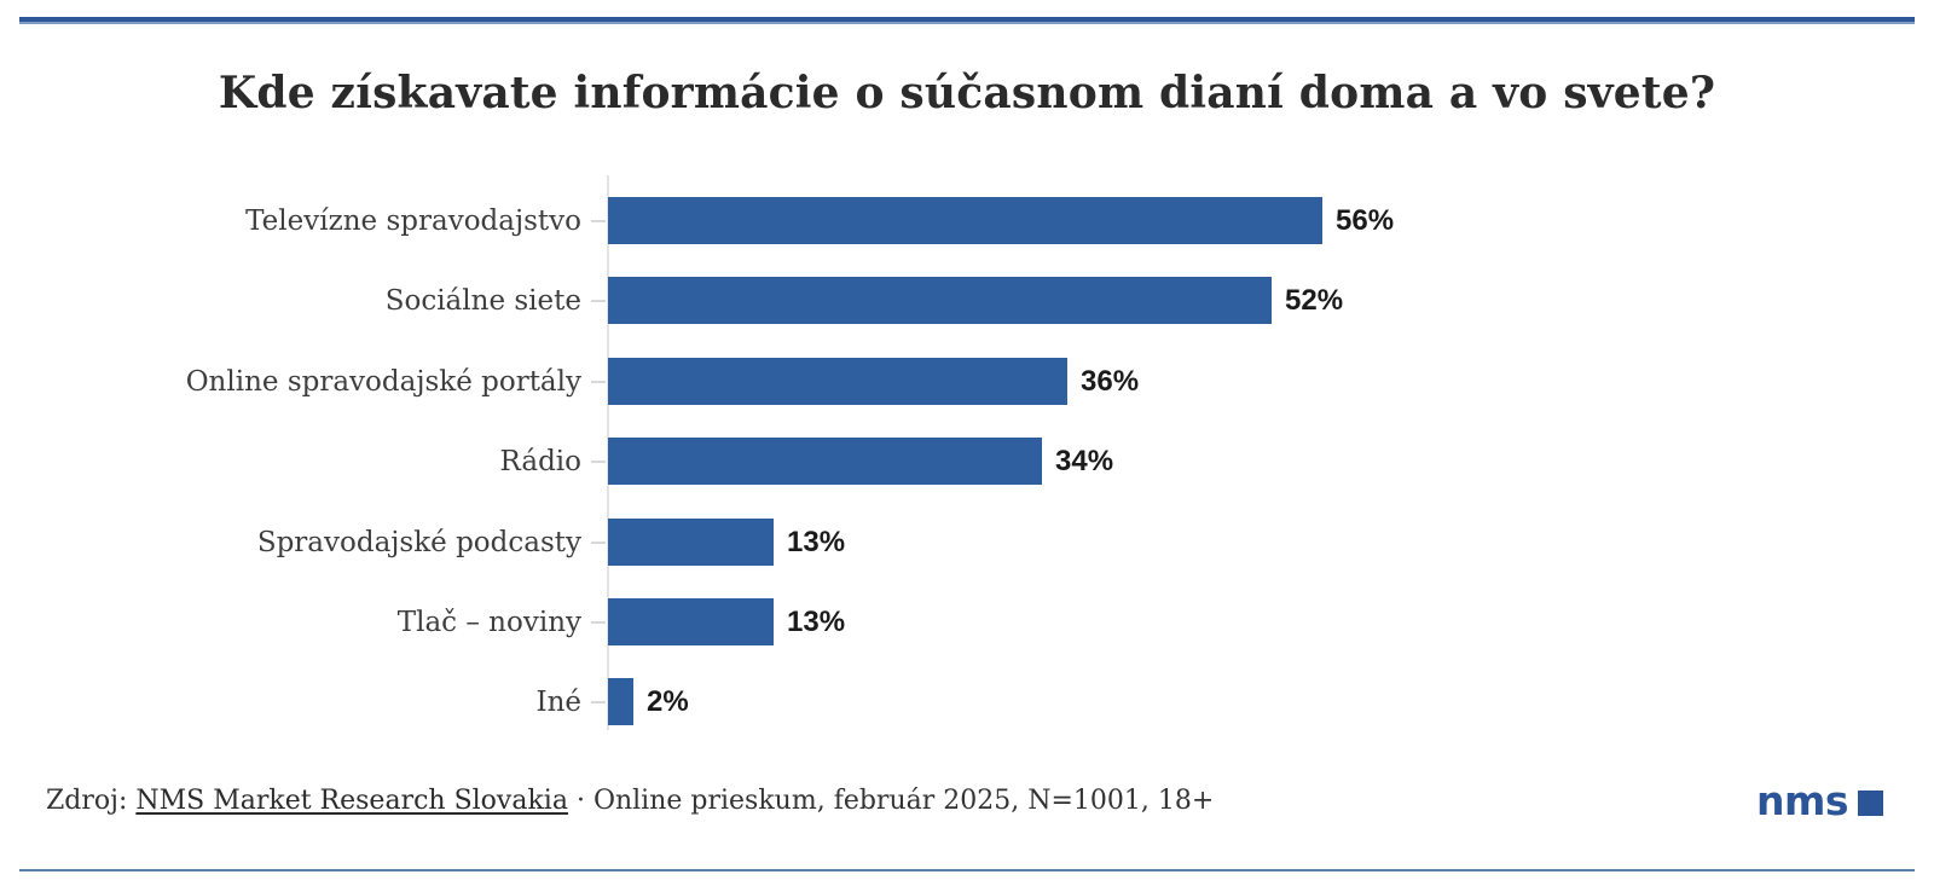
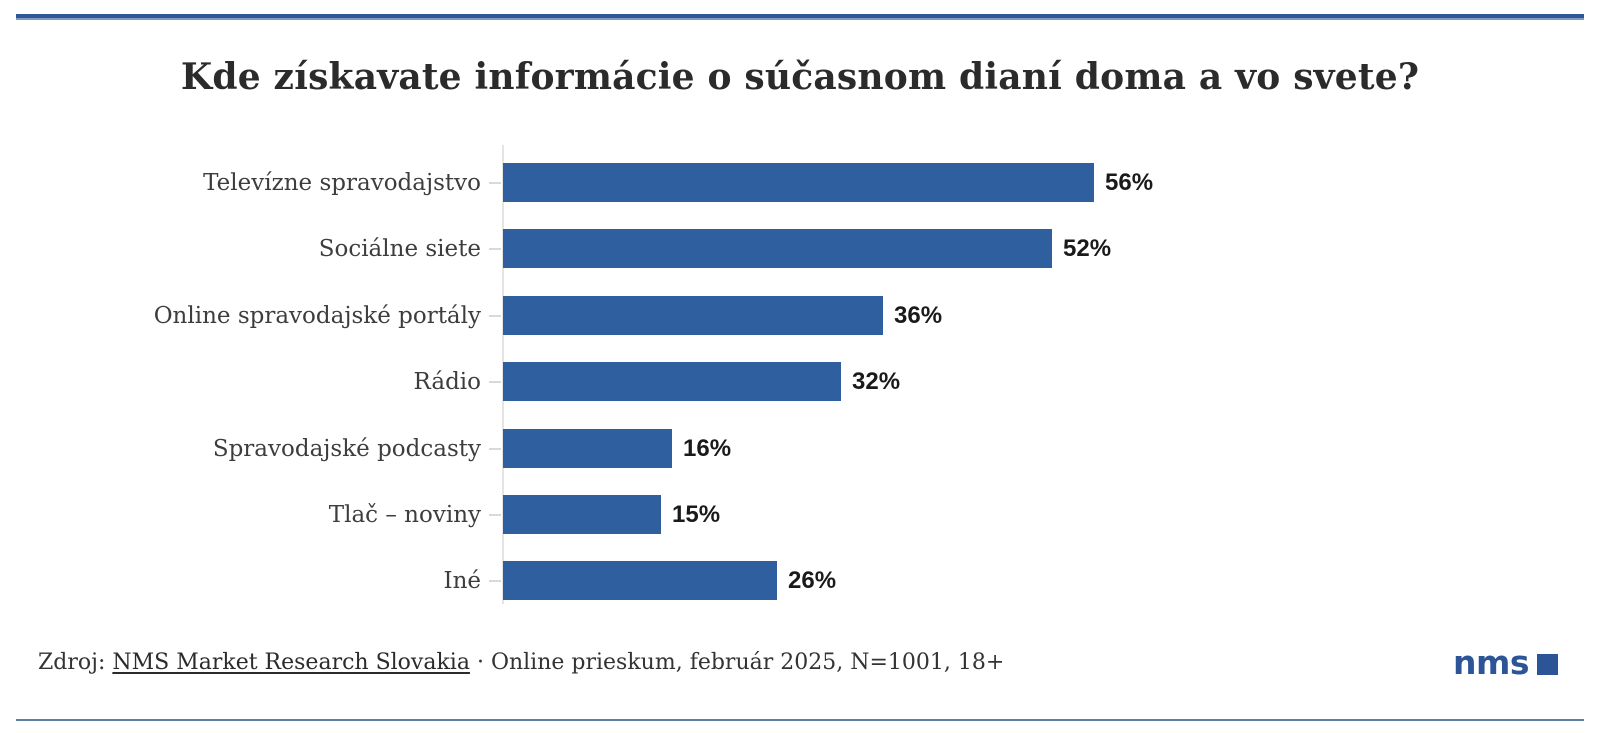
Rádio: 34% -> 32%
Spravodajské podcasty: 13% -> 16%
Tlač – noviny: 13% -> 15%
Iné: 2% -> 26%
